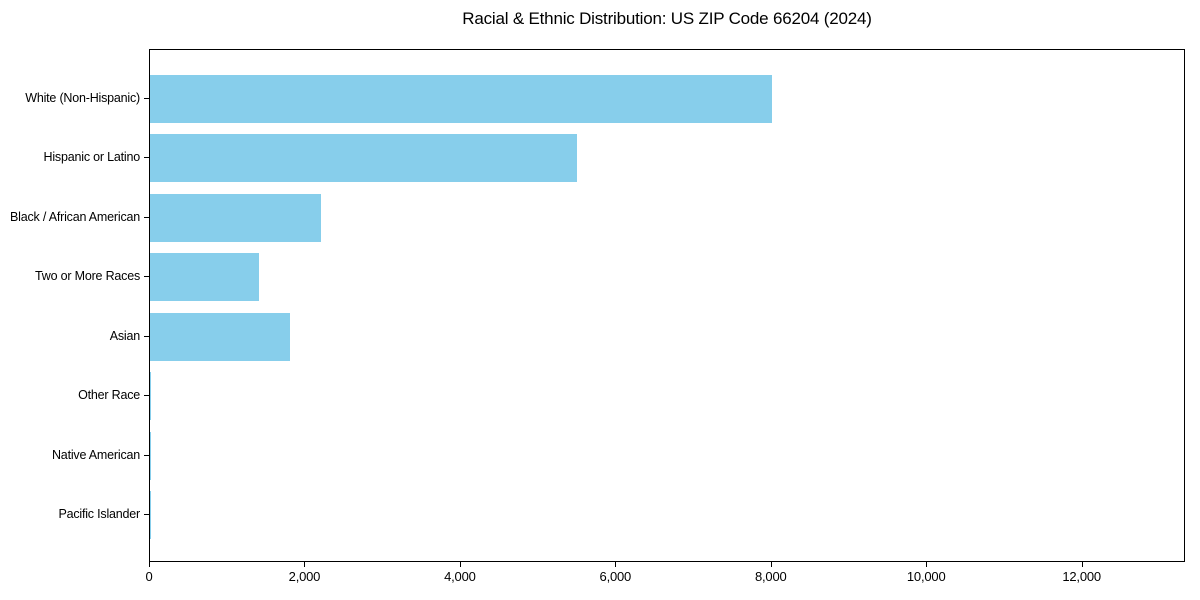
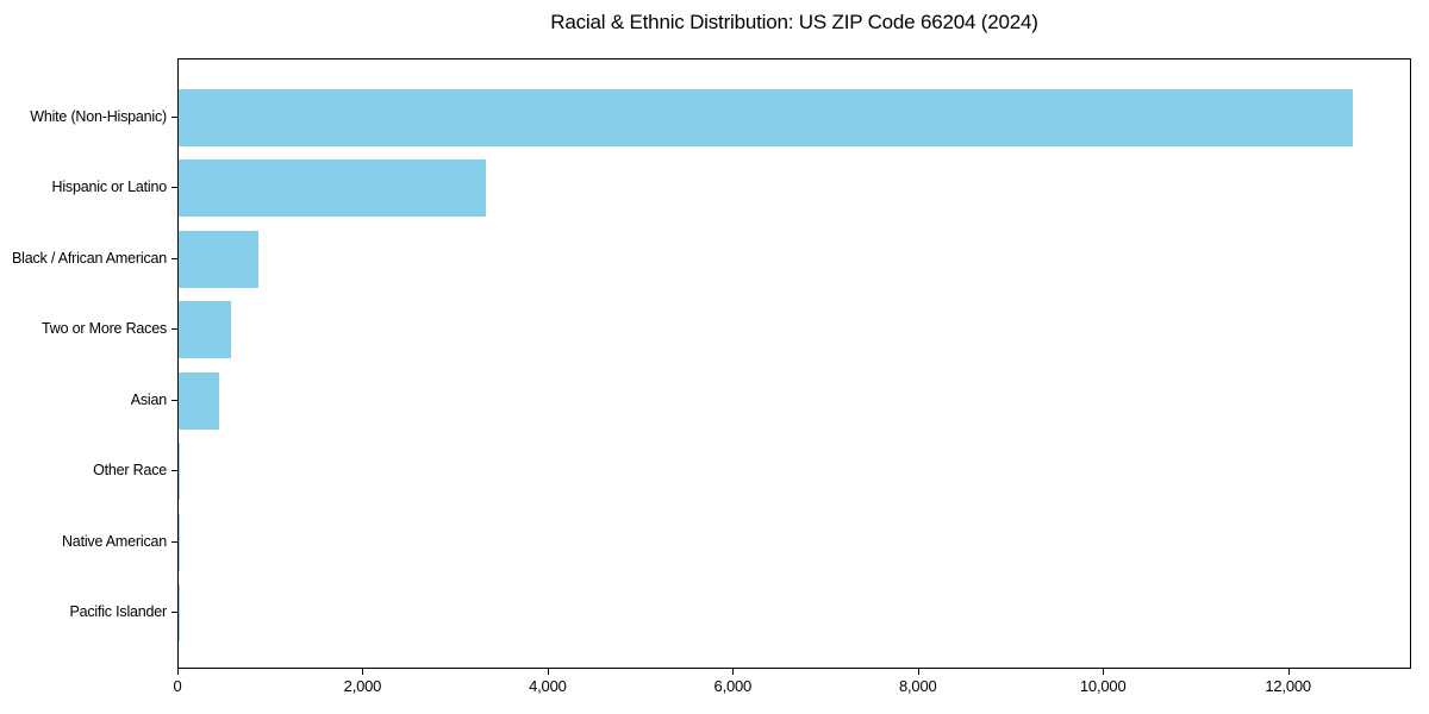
White (Non-Hispanic): 8000 -> 12700
Hispanic or Latino: 5500 -> 3300
Black / African American: 2200 -> 900
Two or More Races: 1400 -> 600
Asian: 1800 -> 400
